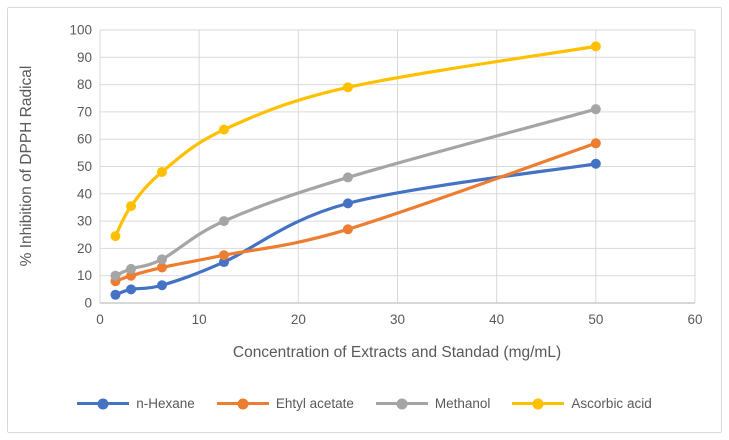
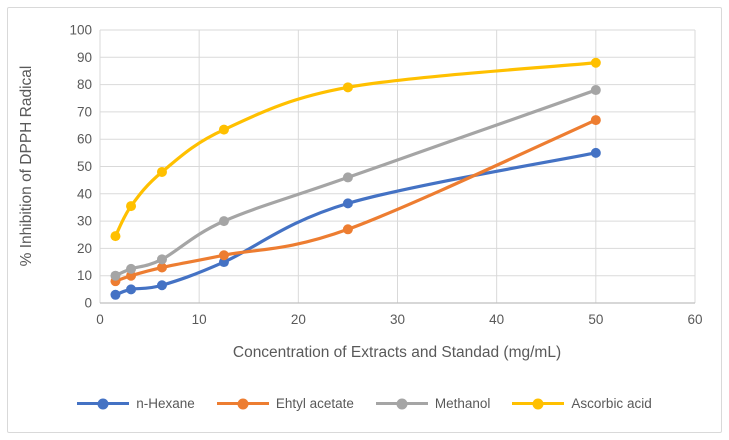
n-Hexane/50: 51 -> 55
Ehtyl acetate/50: 58 -> 67
Methanol/50: 71 -> 78
Ascorbic acid/50: 94 -> 88
